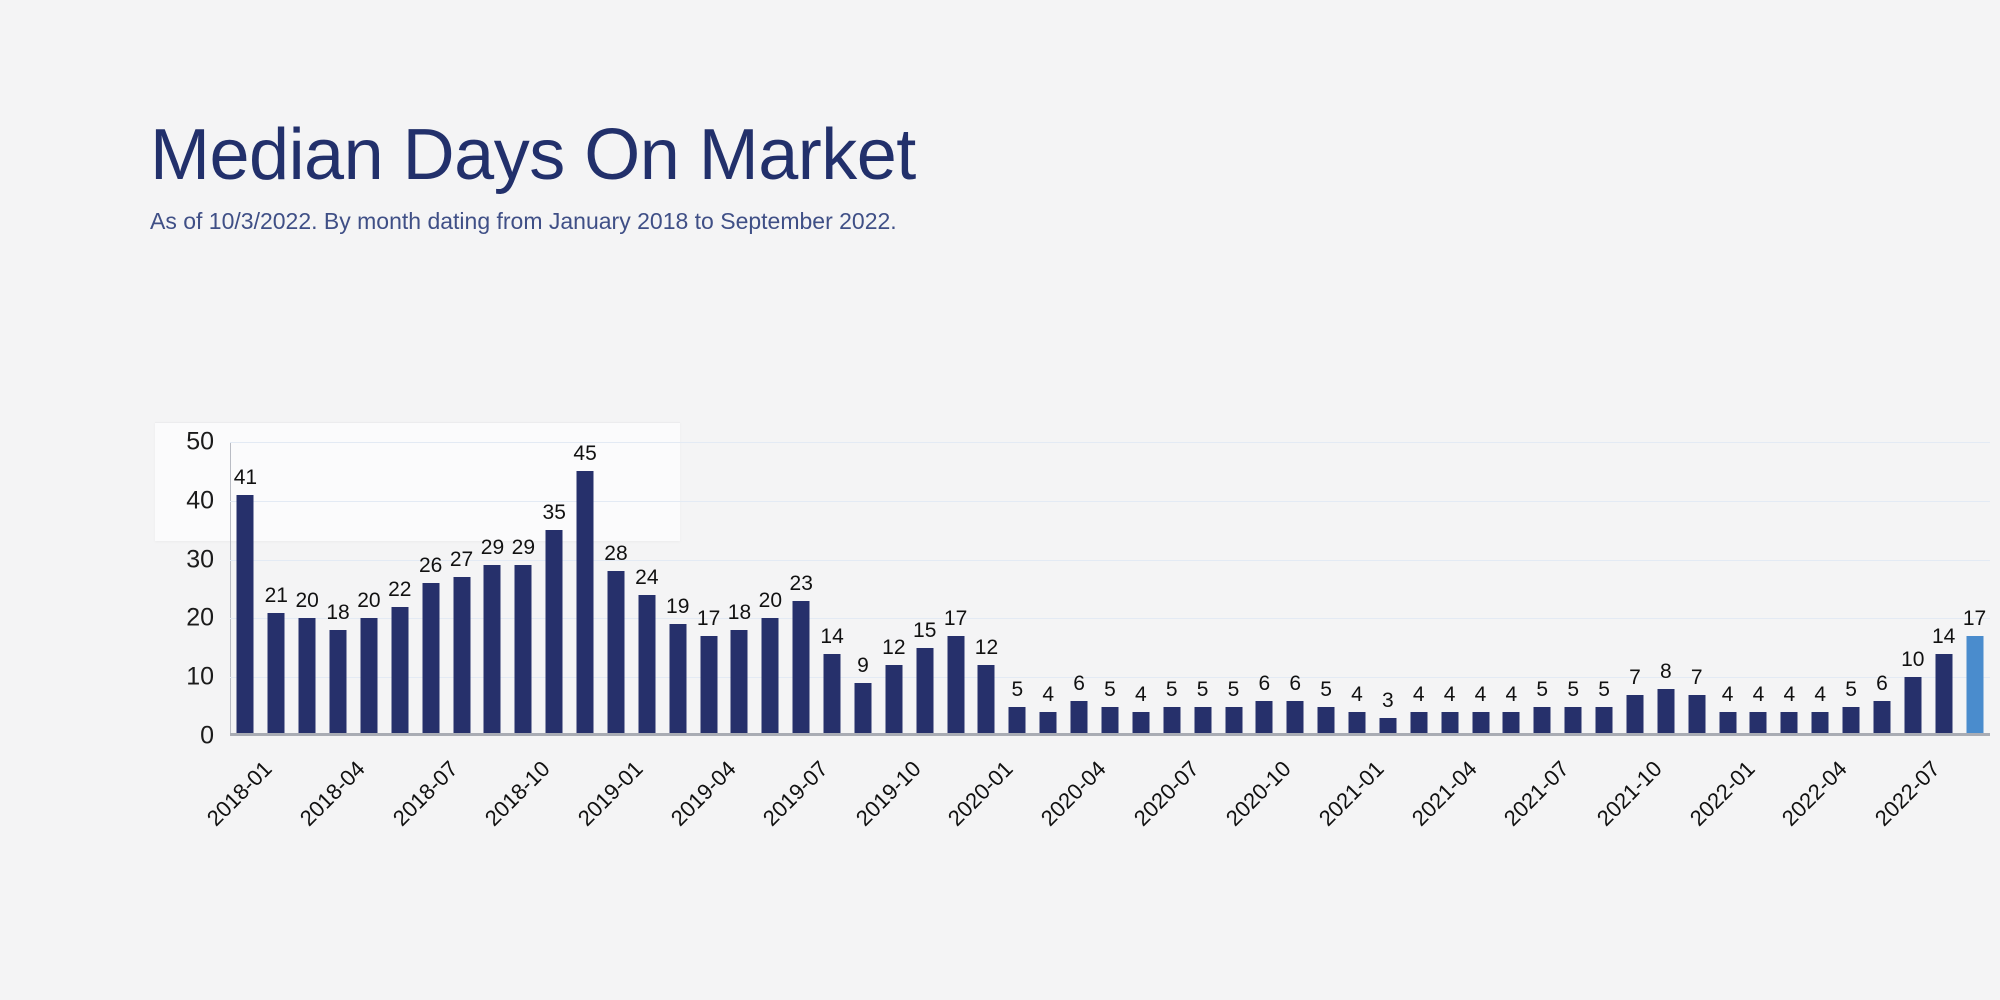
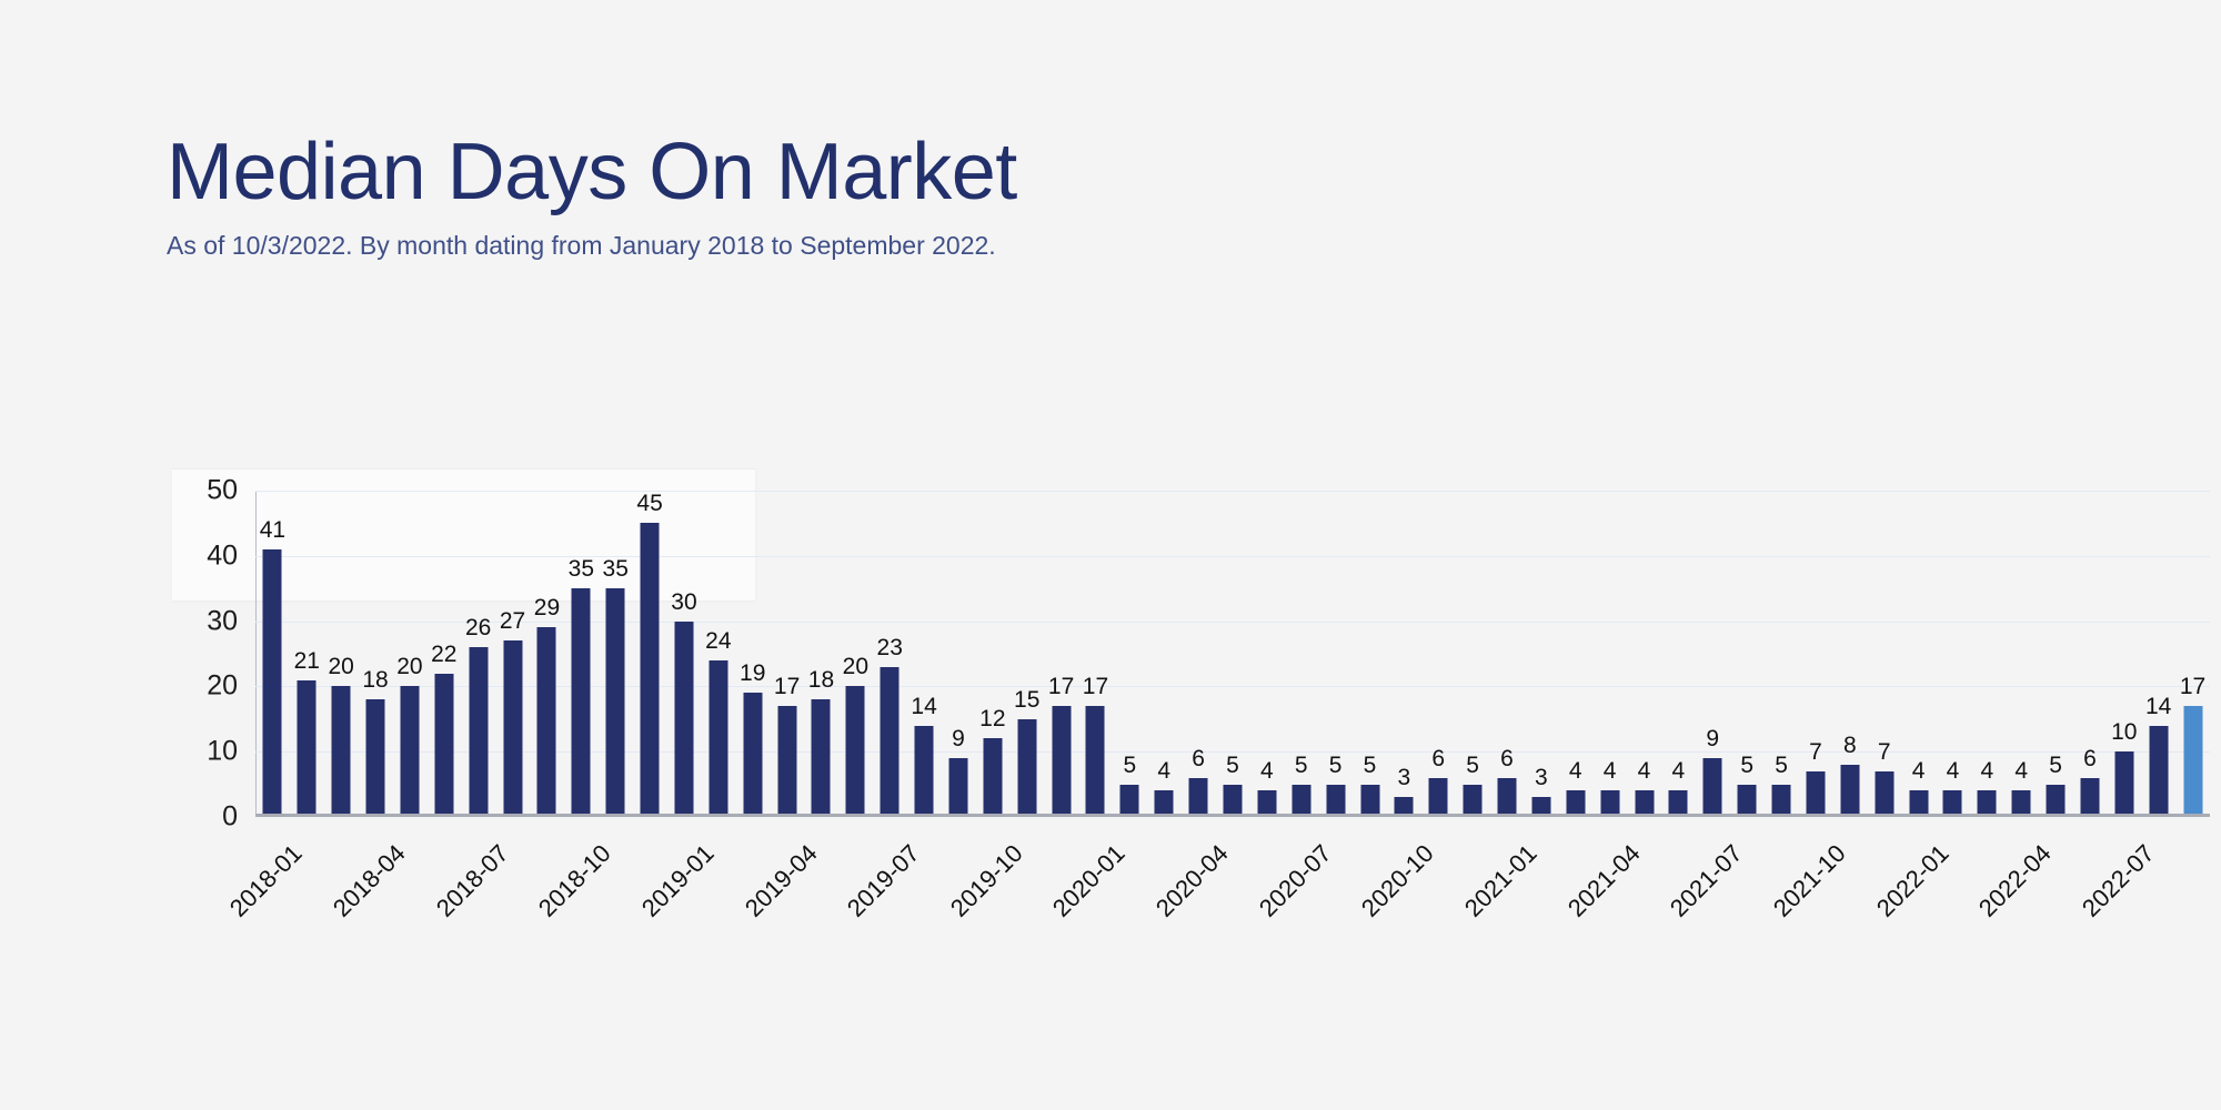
2018-10: 29 -> 35
2019-01: 28 -> 30
2020-01: 12 -> 17
2020-10: 6 -> 3
2021-01: 4 -> 6
2021-07: 5 -> 9
